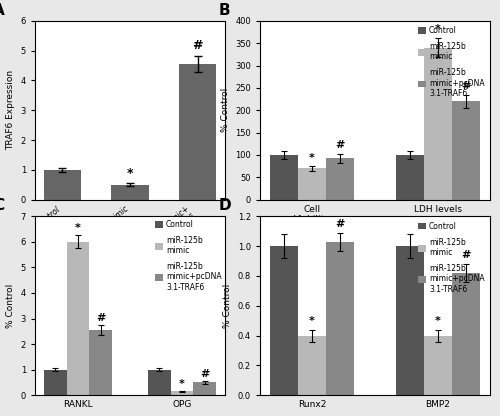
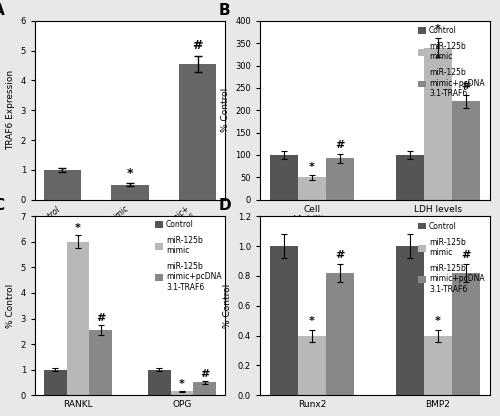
miR-125b mimic/Cell Viability: 70 -> 50
miR-125b mimic+pcDNA 3.1-TRAF6/Runx2: 1.03 -> 0.82
